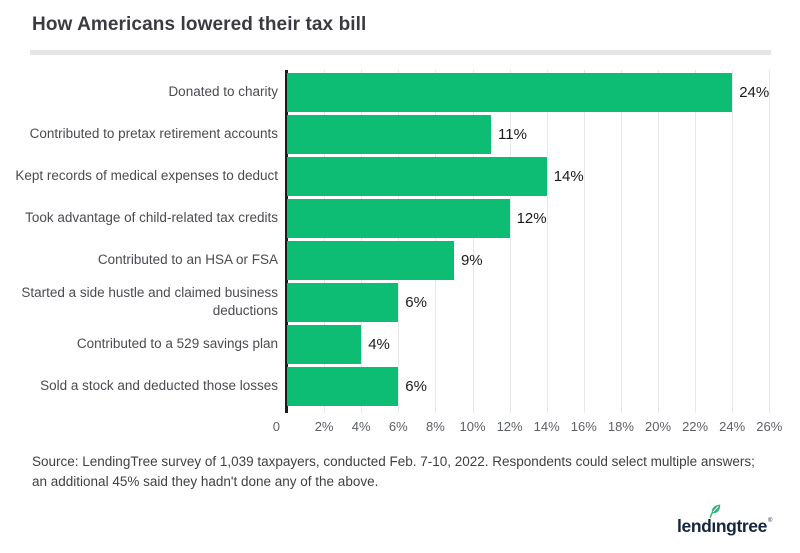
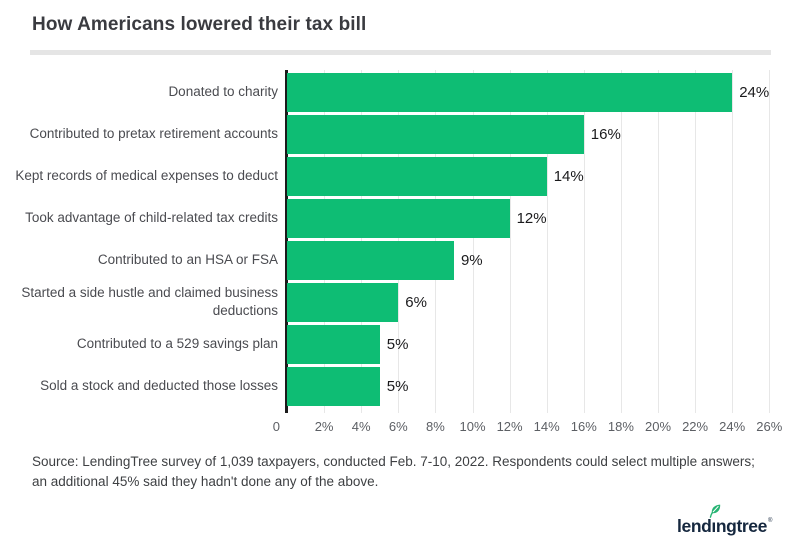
Contributed to pretax retirement accounts: 11% -> 16%
Contributed to a 529 savings plan: 4% -> 5%
Sold a stock and deducted those losses: 6% -> 5%
